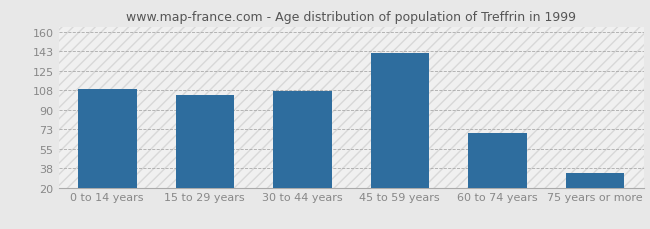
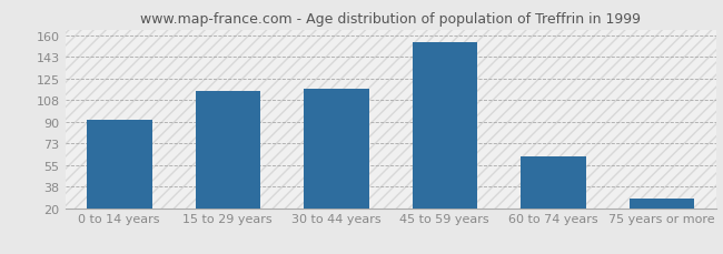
0 to 14 years: 109 -> 92
15 to 29 years: 103 -> 115
30 to 44 years: 107 -> 117
45 to 59 years: 141 -> 155
60 to 74 years: 69 -> 62
75 years or more: 33 -> 28
